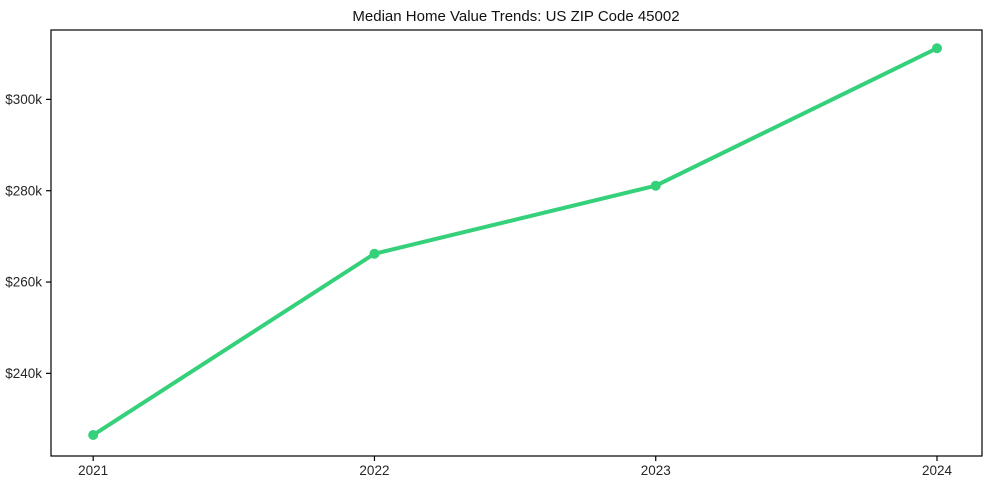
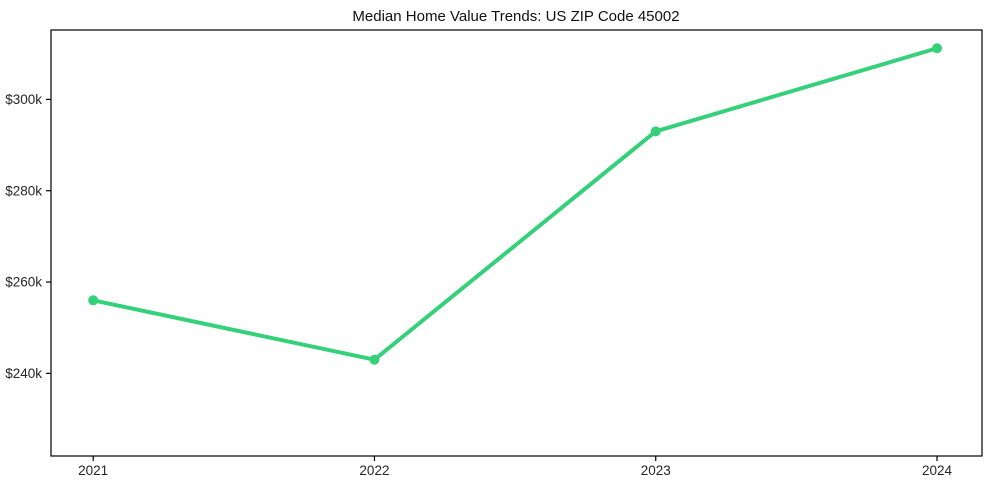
2021: $226k -> $256k
2022: $266k -> $243k
2023: $281k -> $293k
